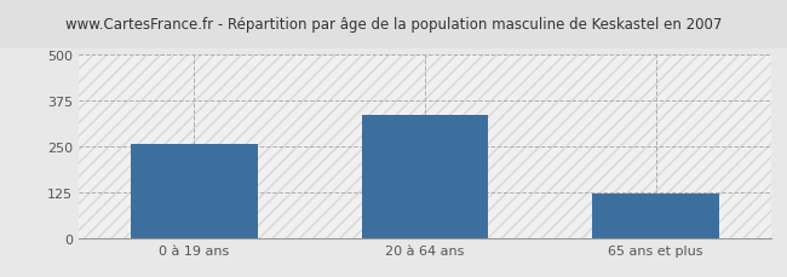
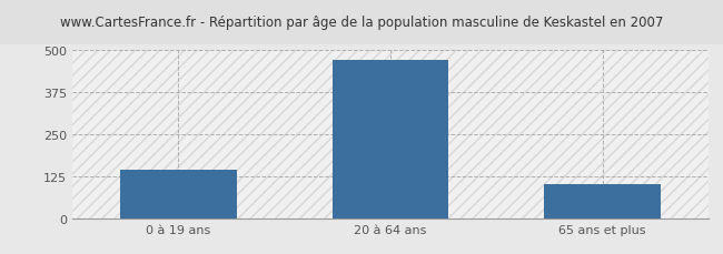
0 à 19 ans: 255 -> 145
20 à 64 ans: 335 -> 470
65 ans et plus: 120 -> 100
